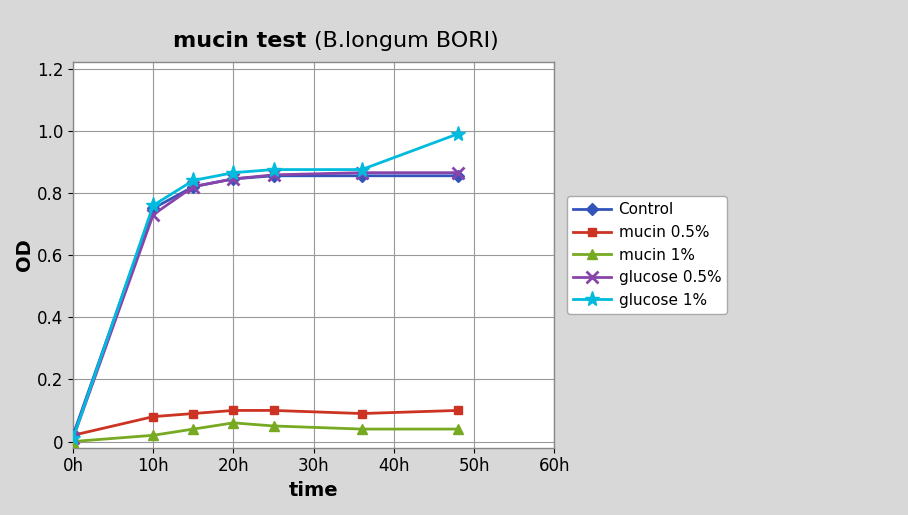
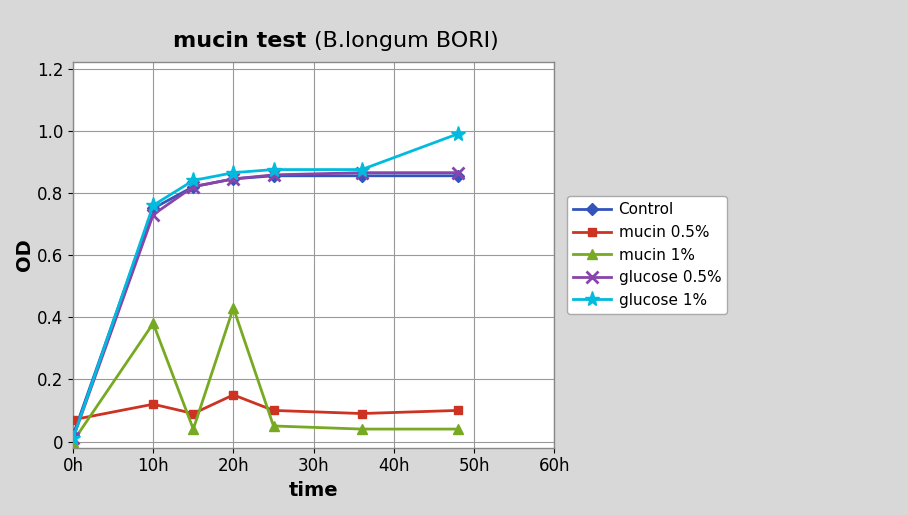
mucin 0.5%/0h: 0.02 -> 0.07
mucin 0.5%/10h: 0.08 -> 0.12
mucin 1%/10h: 0.02 -> 0.38
mucin 0.5%/20h: 0.10 -> 0.15
mucin 1%/20h: 0.06 -> 0.43
